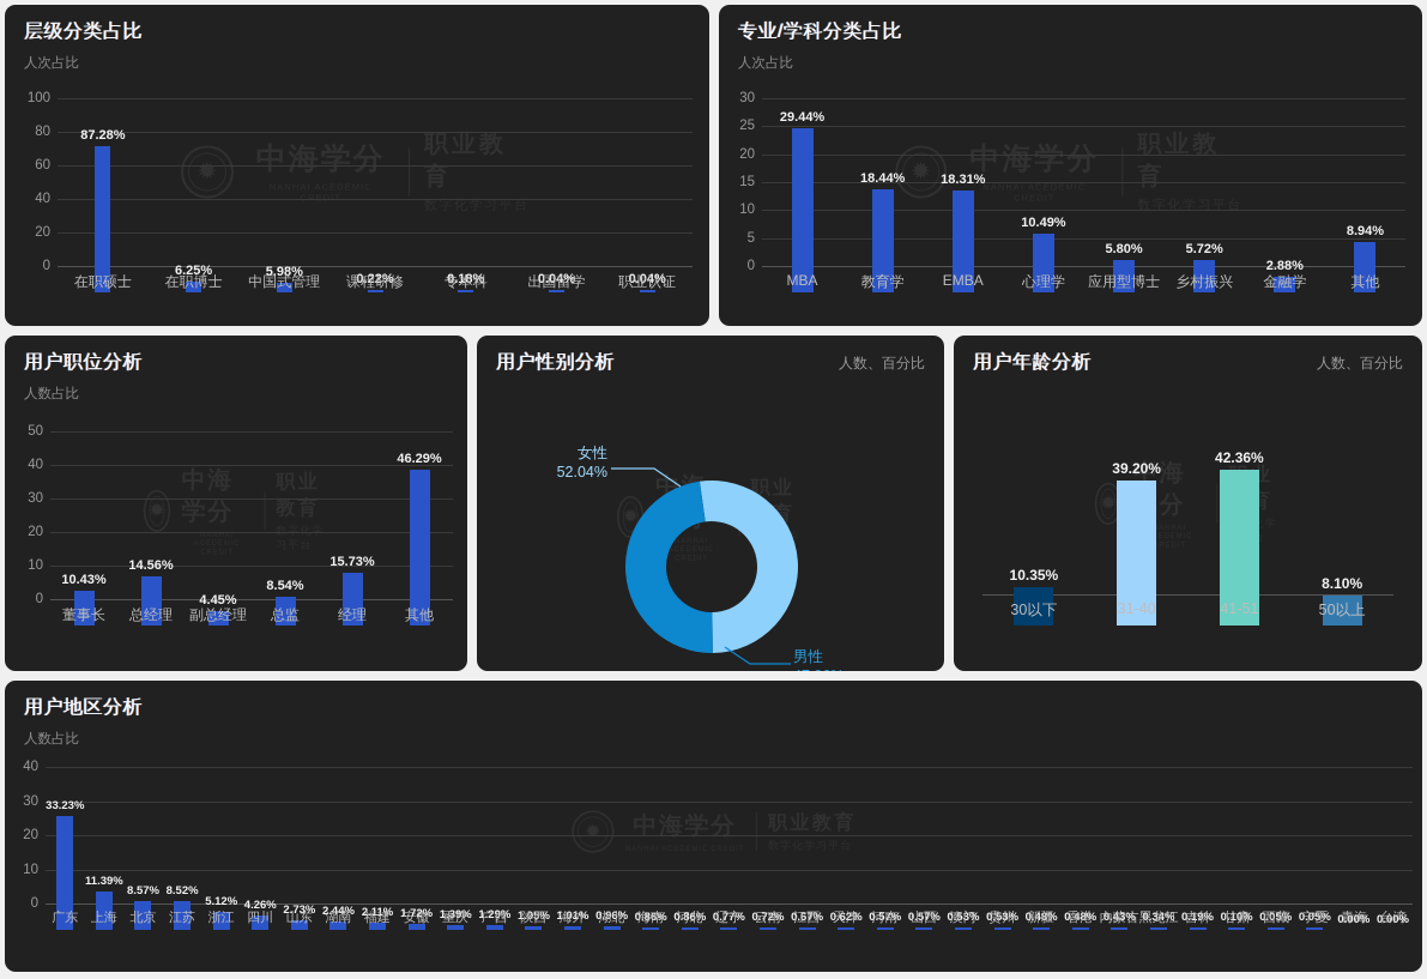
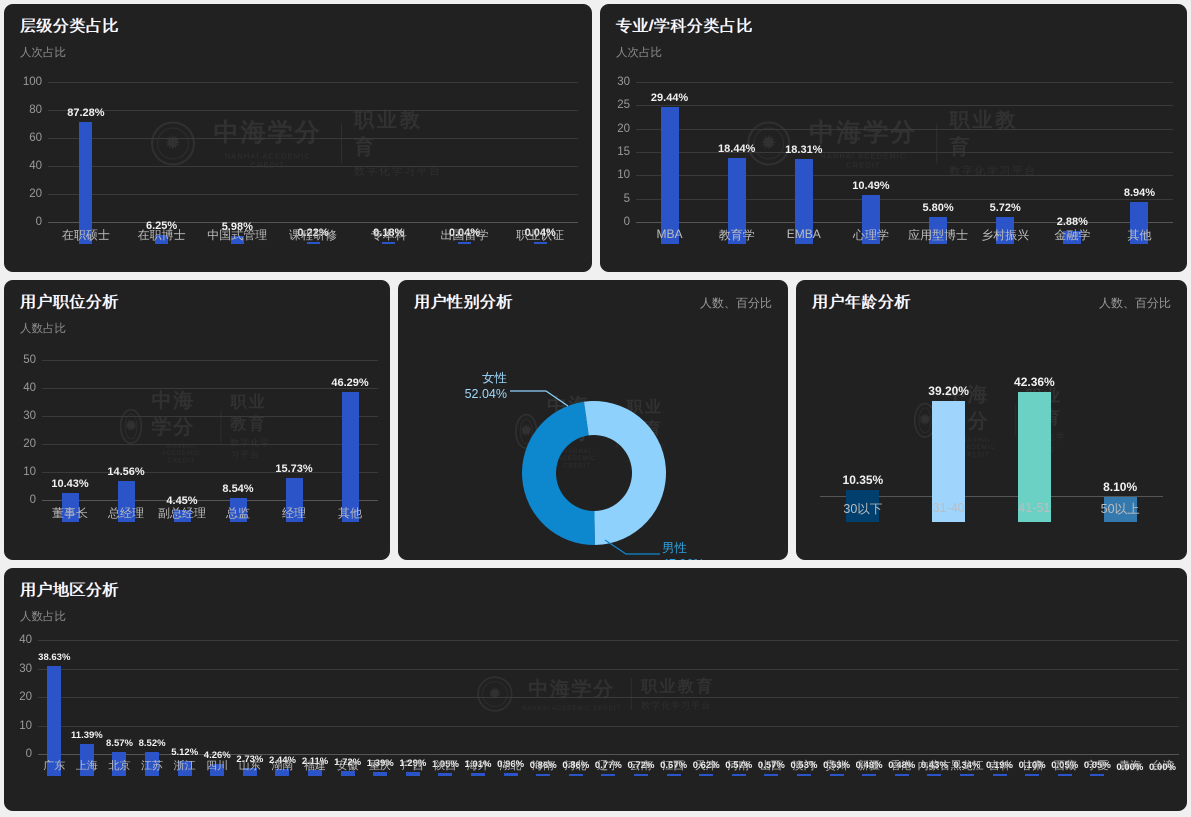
用户地区分析/广东: 33.23% -> 38.63%
